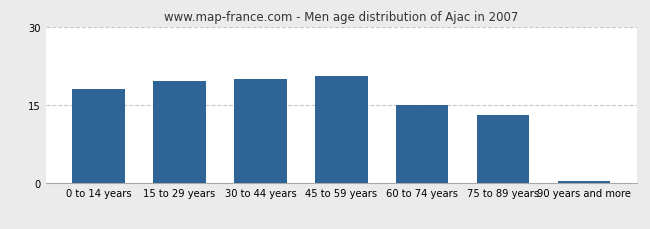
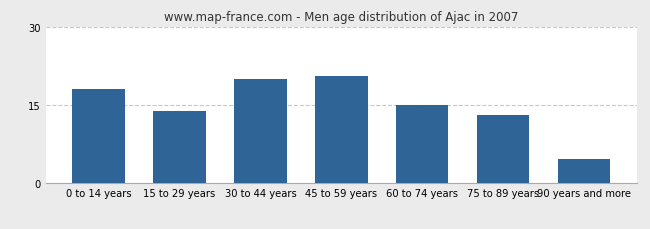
15 to 29 years: 19.5 -> 13.8
90 years and more: 0.3 -> 4.6
